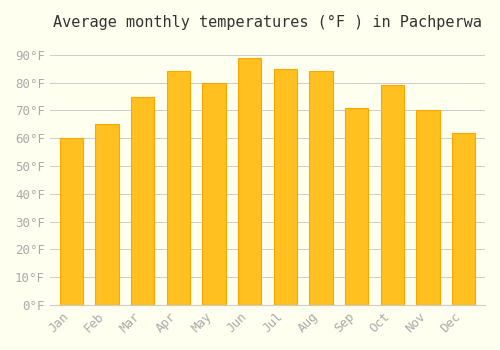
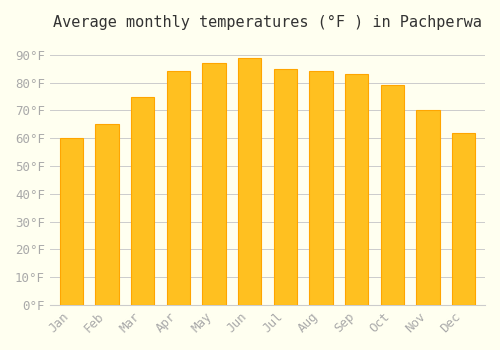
May: 80°F -> 87°F
Sep: 71°F -> 83°F
